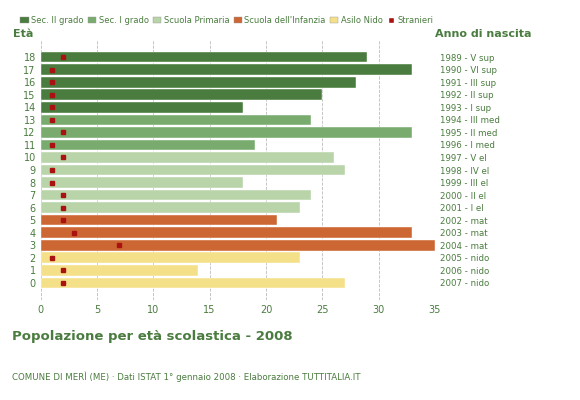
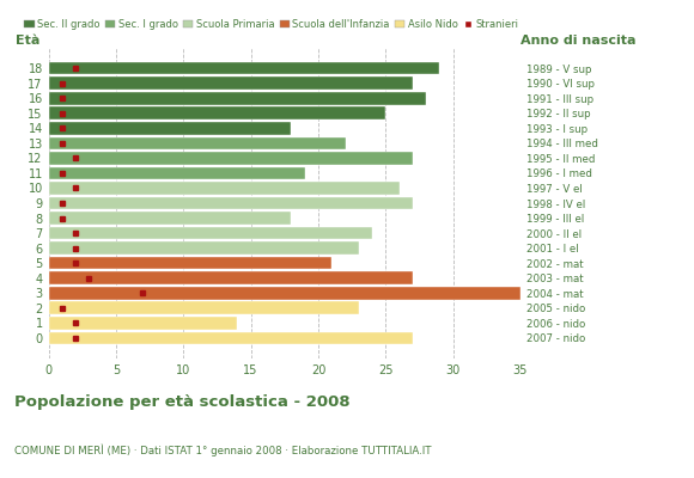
17: 33 -> 27
13: 24 -> 22
12: 33 -> 27
4: 33 -> 27
